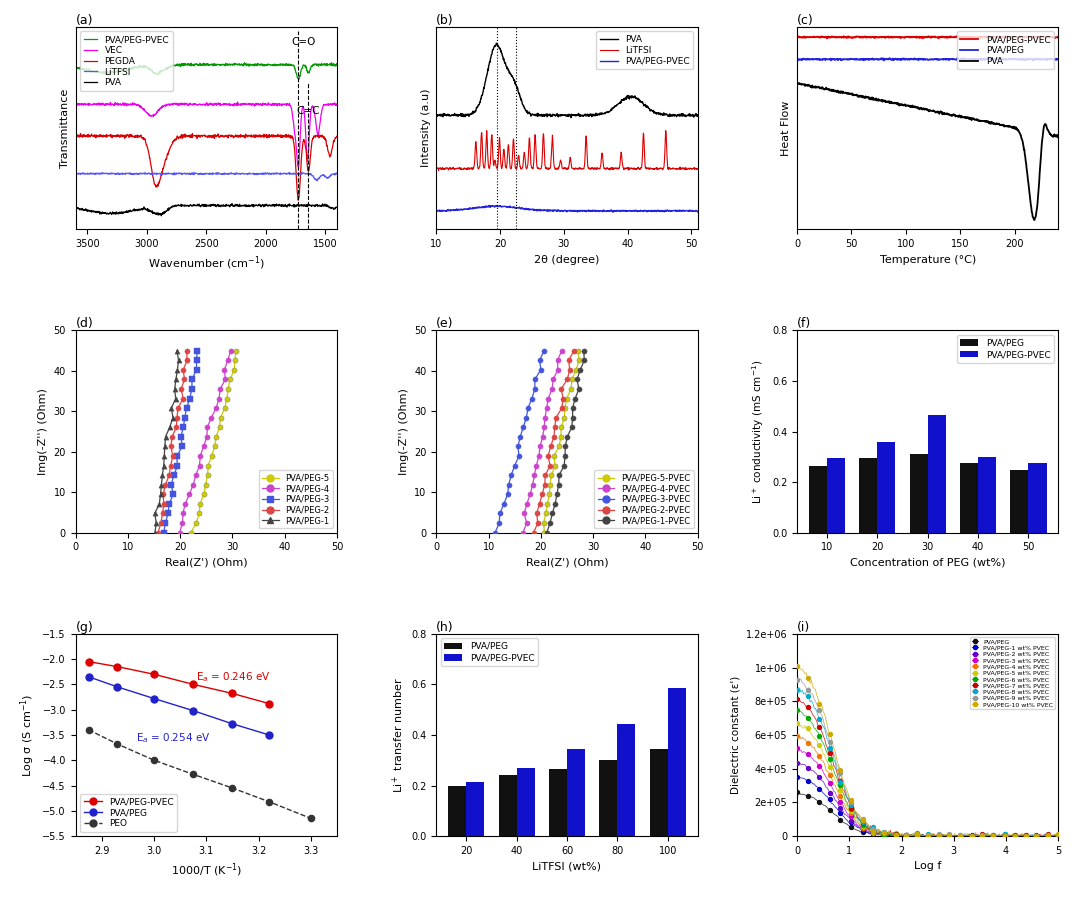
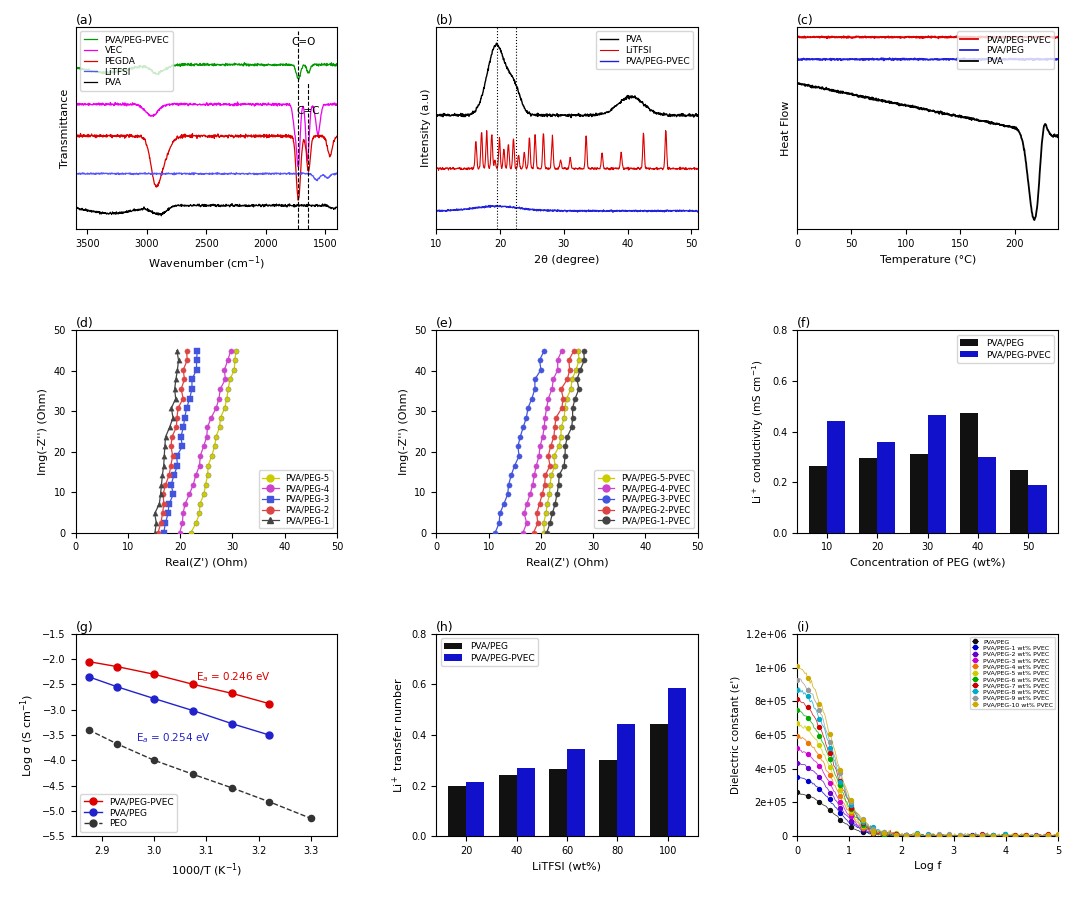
(f)/PVA/PEG-PVEC/10: 0.295 -> 0.440
(f)/PVA/PEG/40: 0.275 -> 0.475
(f)/PVA/PEG-PVEC/50: 0.275 -> 0.190
(h)/PVA/PEG/100: 0.345 -> 0.445
